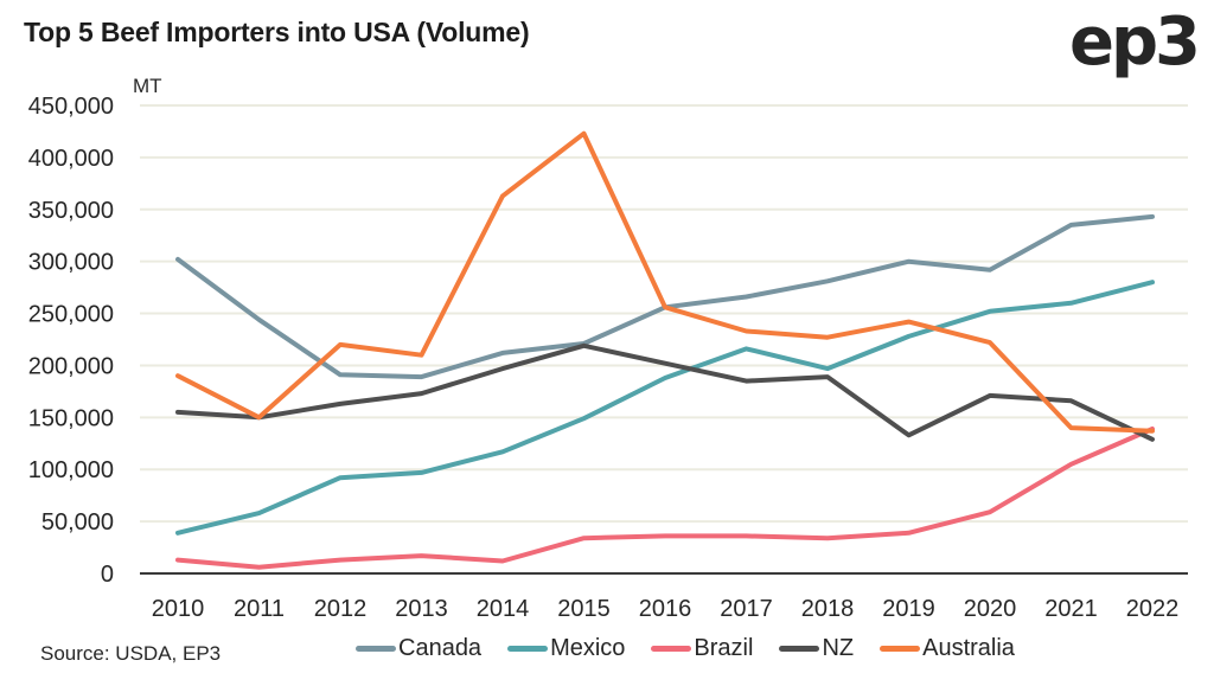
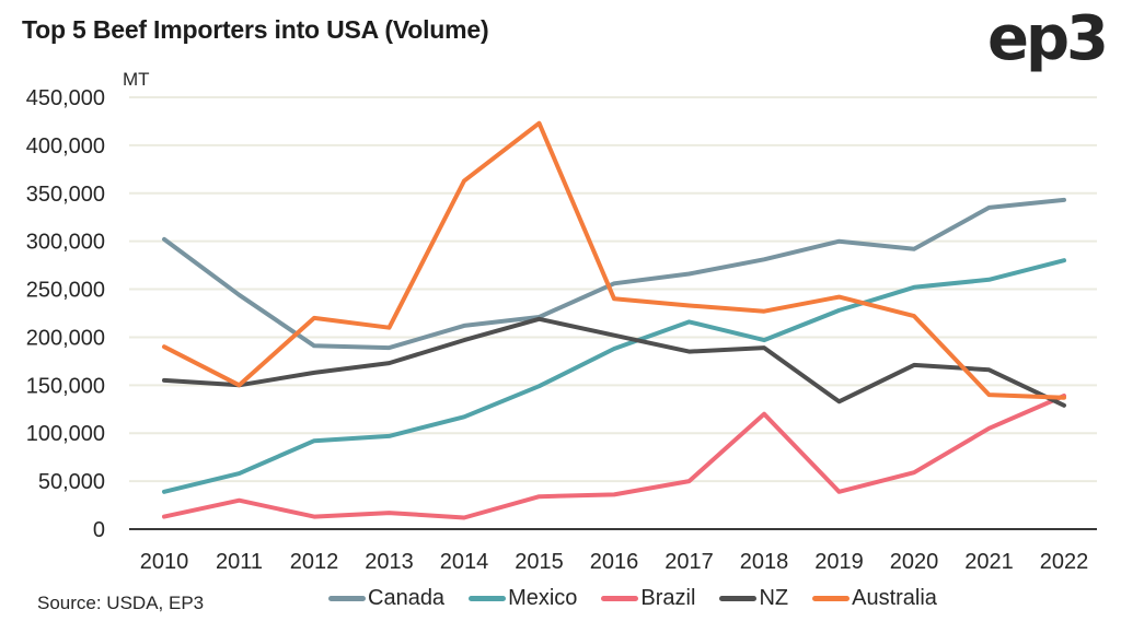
Brazil/2011: 10000 -> 30000
Australia/2016: 260000 -> 240000
Brazil/2017: 40000 -> 50000
Brazil/2018: 30000 -> 120000
